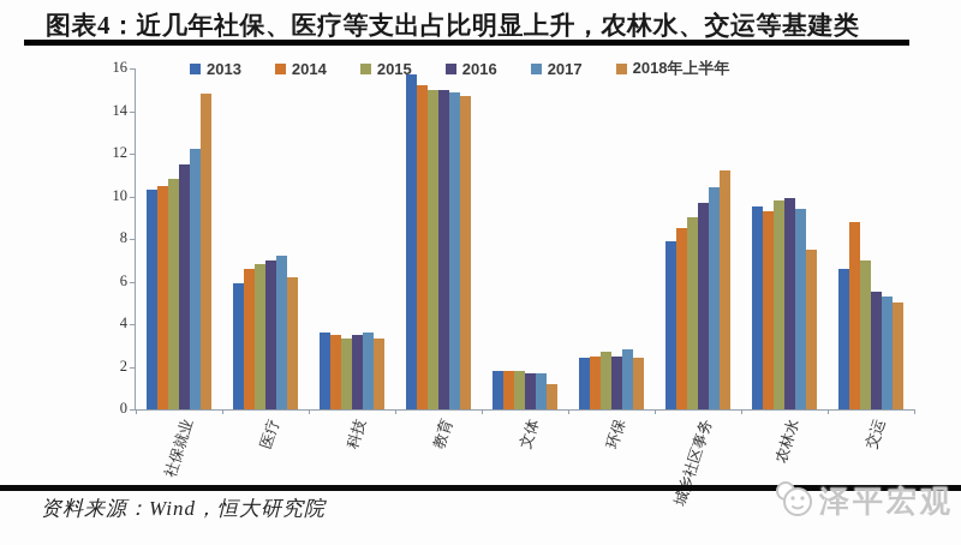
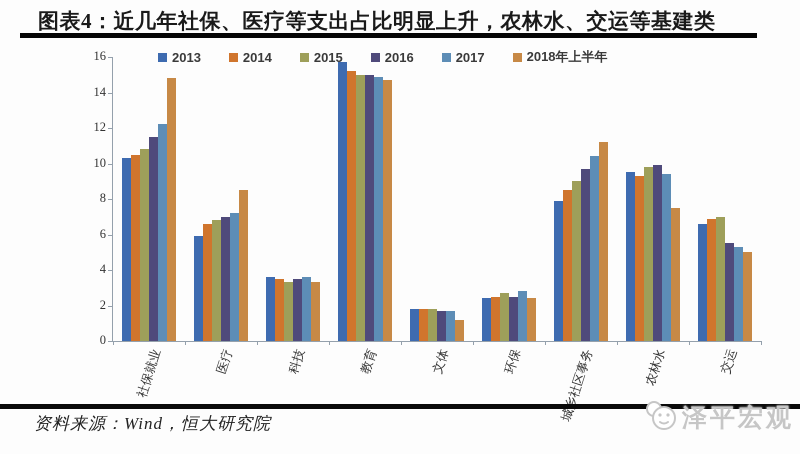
2018年上半年/医疗: 6.2 -> 8.5
2014/交运: 8.8 -> 6.9
